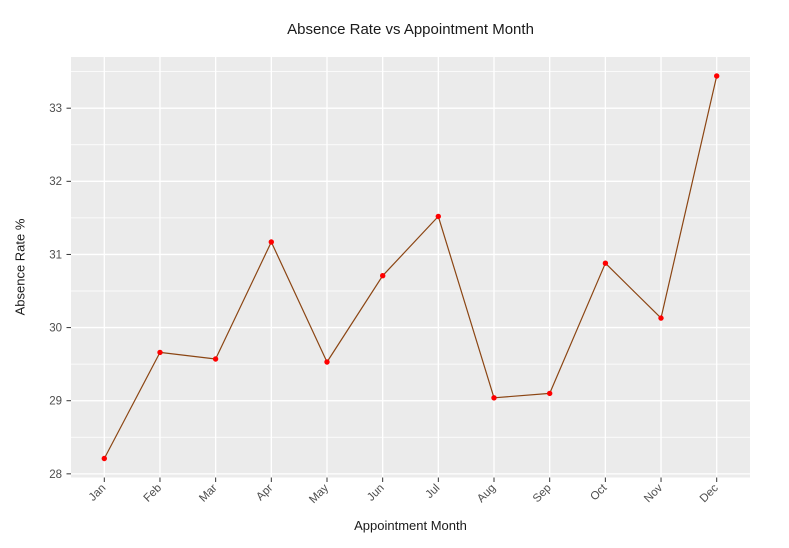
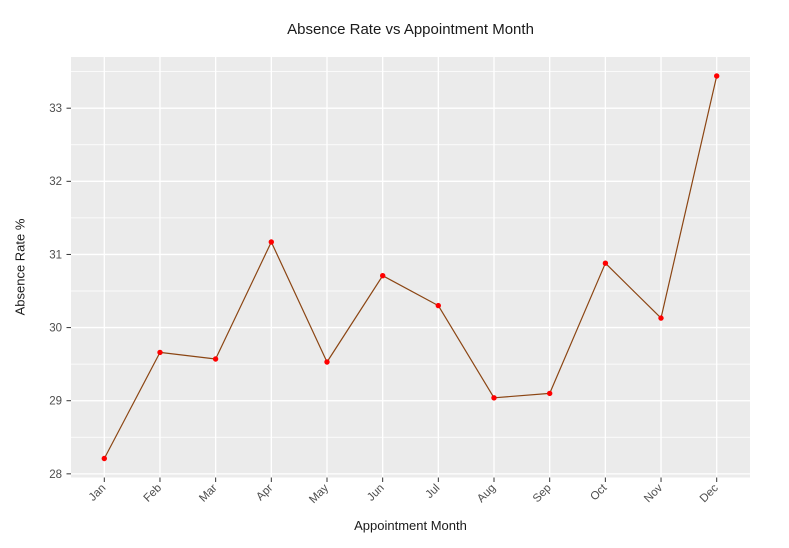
Jul: 31.5 -> 30.3
